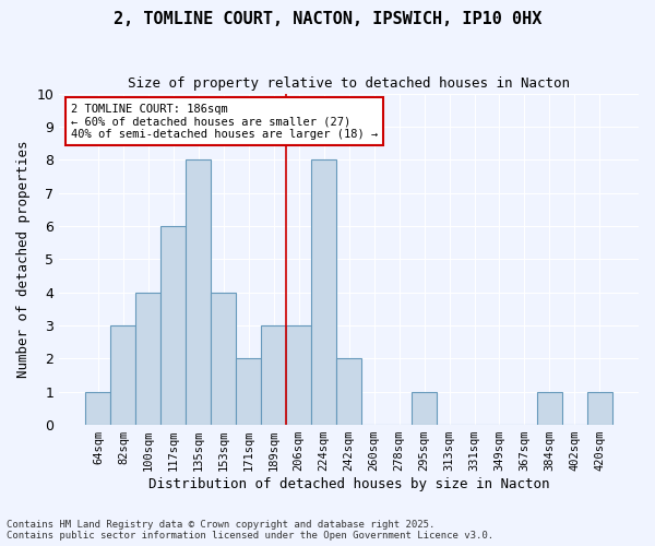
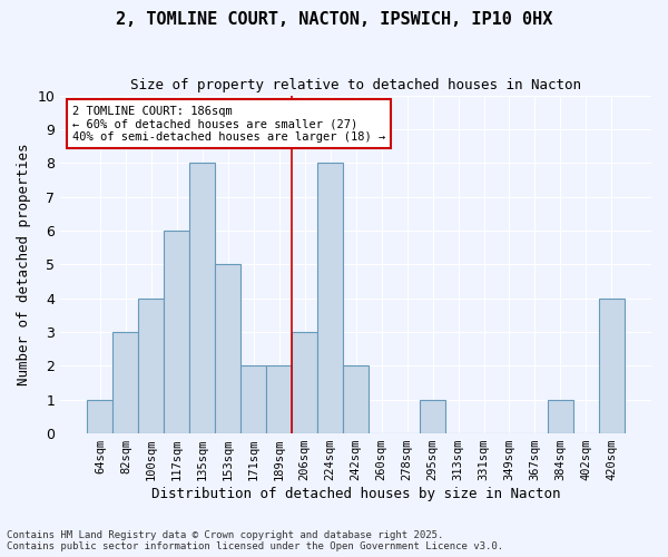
153sqm: 4 -> 5
189sqm: 3 -> 2
420sqm: 1 -> 4
